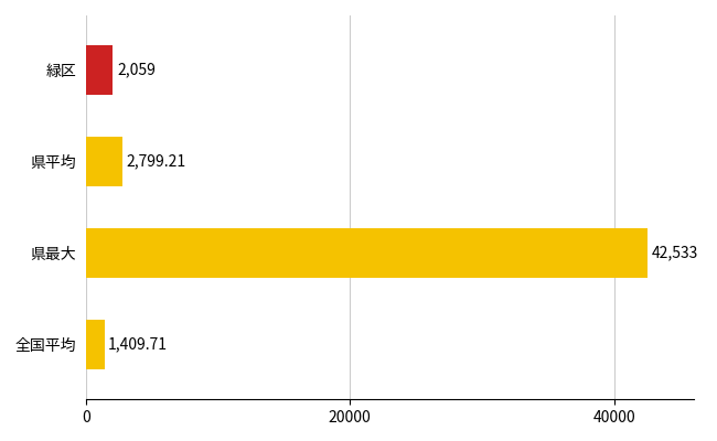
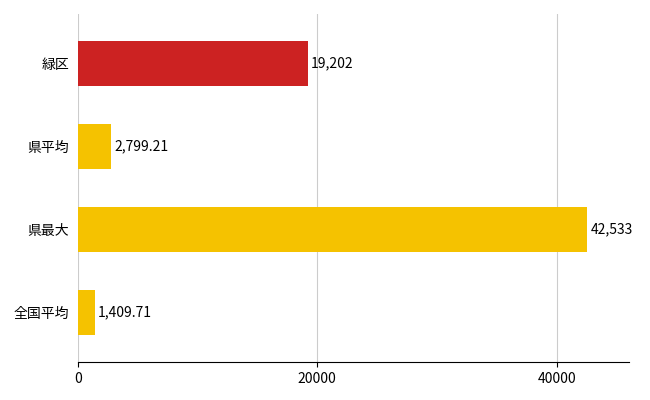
緑区: 2,059 -> 19,202
